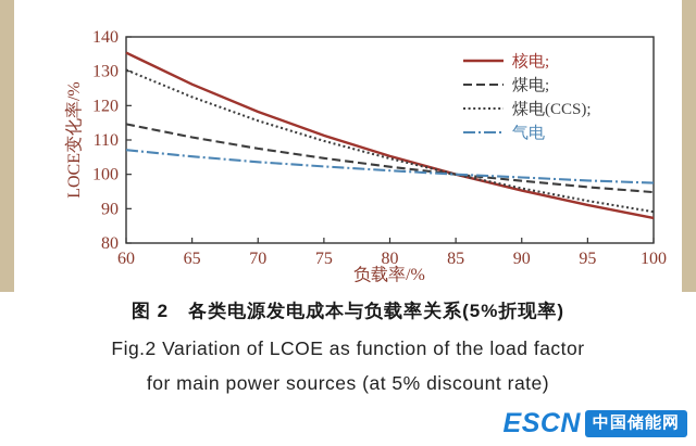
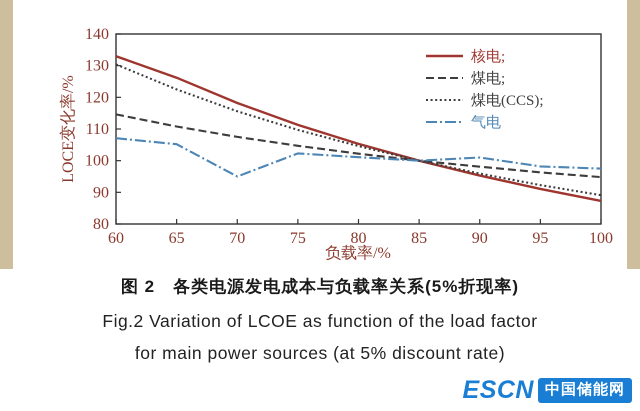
核电;/60: 135 -> 133
气电/70: 104 -> 95
气电/90: 99 -> 101
